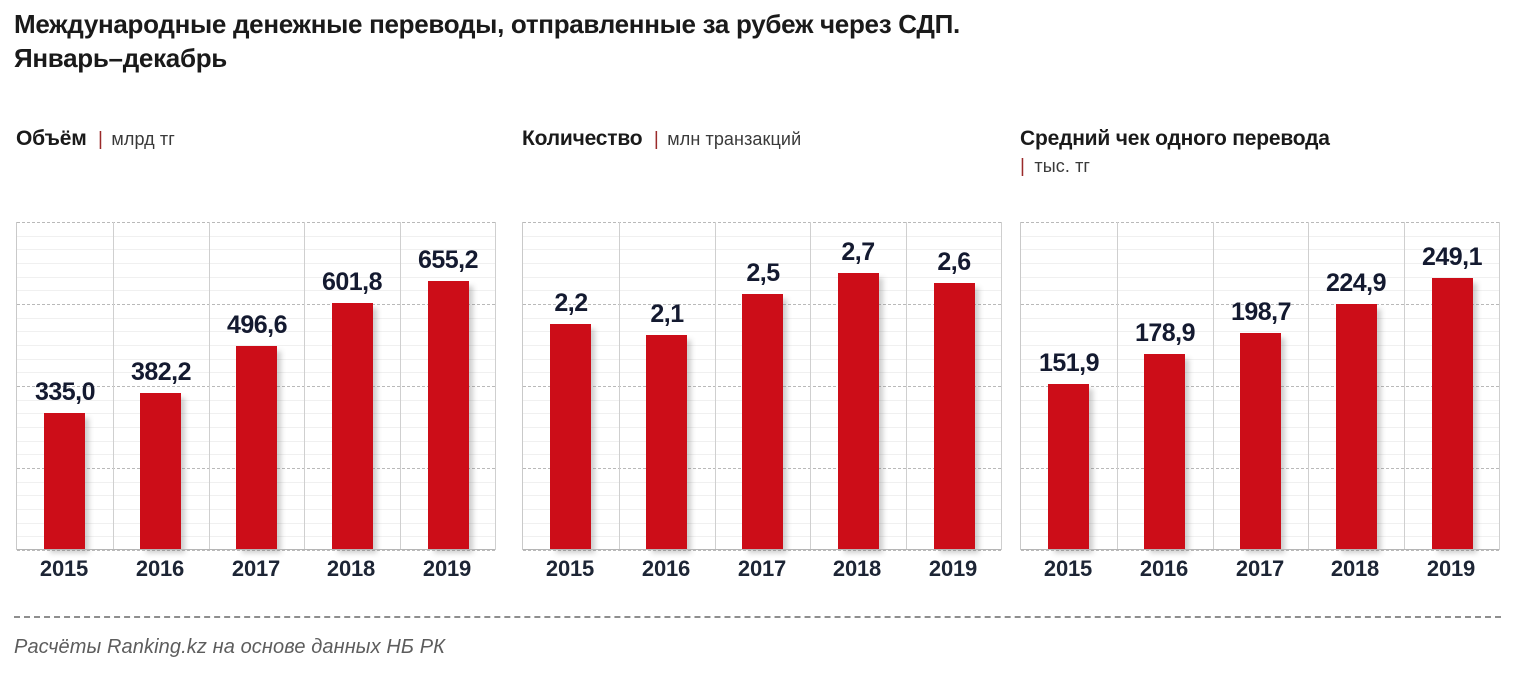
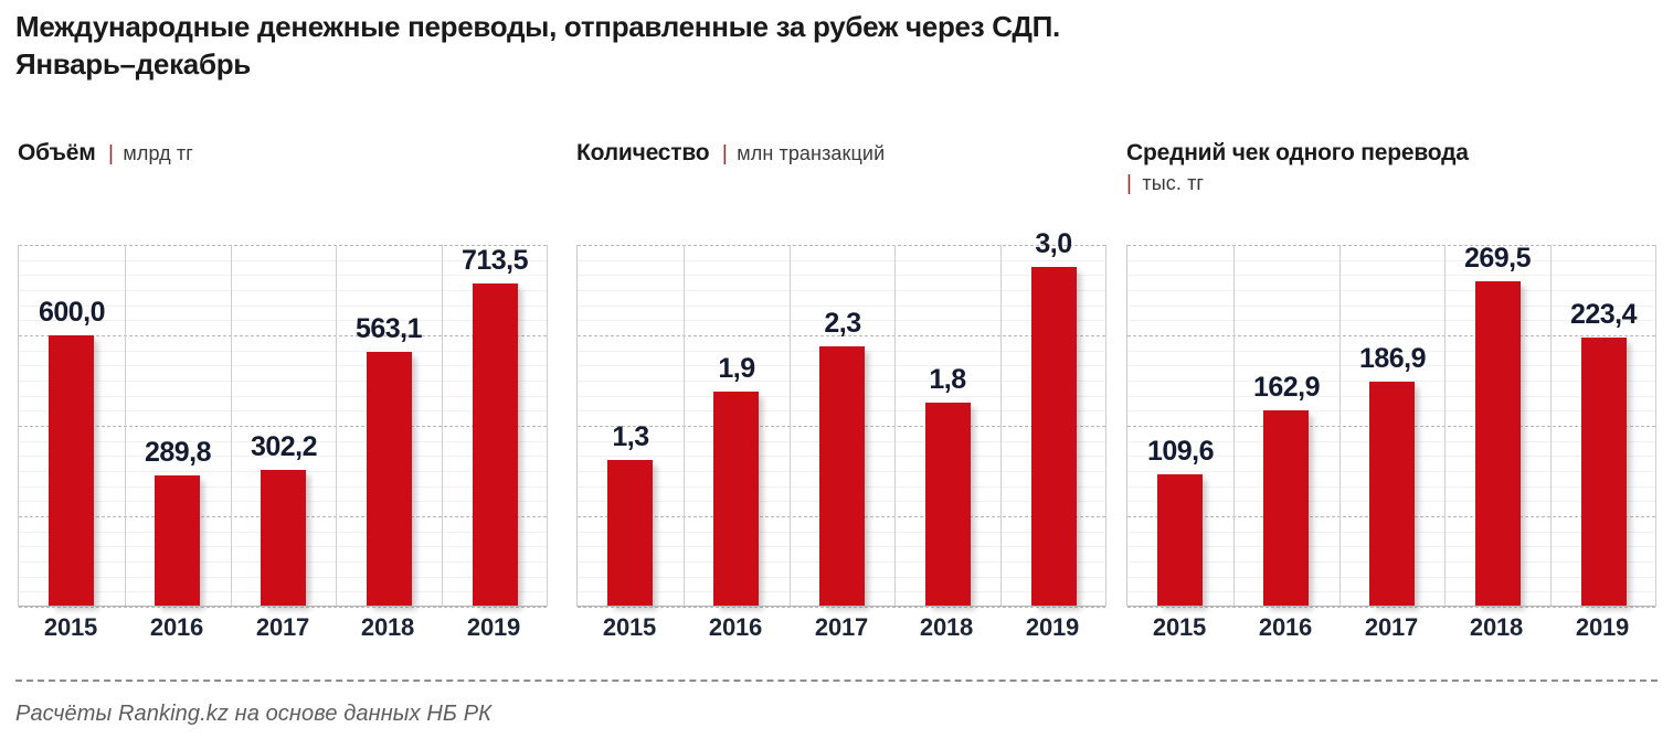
Объём/2015: 335,0 -> 600,0
Объём/2016: 382,2 -> 289,8
Объём/2017: 496,6 -> 302,2
Объём/2018: 601,8 -> 563,1
Объём/2019: 655,2 -> 713,5
Количество/2015: 2,2 -> 1,3
Количество/2016: 2,1 -> 1,9
Количество/2017: 2,5 -> 2,3
Количество/2018: 2,7 -> 1,8
Количество/2019: 2,6 -> 3,0
Средний чек одного перевода/2015: 151,9 -> 109,6
Средний чек одного перевода/2016: 178,9 -> 162,9
Средний чек одного перевода/2017: 198,7 -> 186,9
Средний чек одного перевода/2018: 224,9 -> 269,5
Средний чек одного перевода/2019: 249,1 -> 223,4
